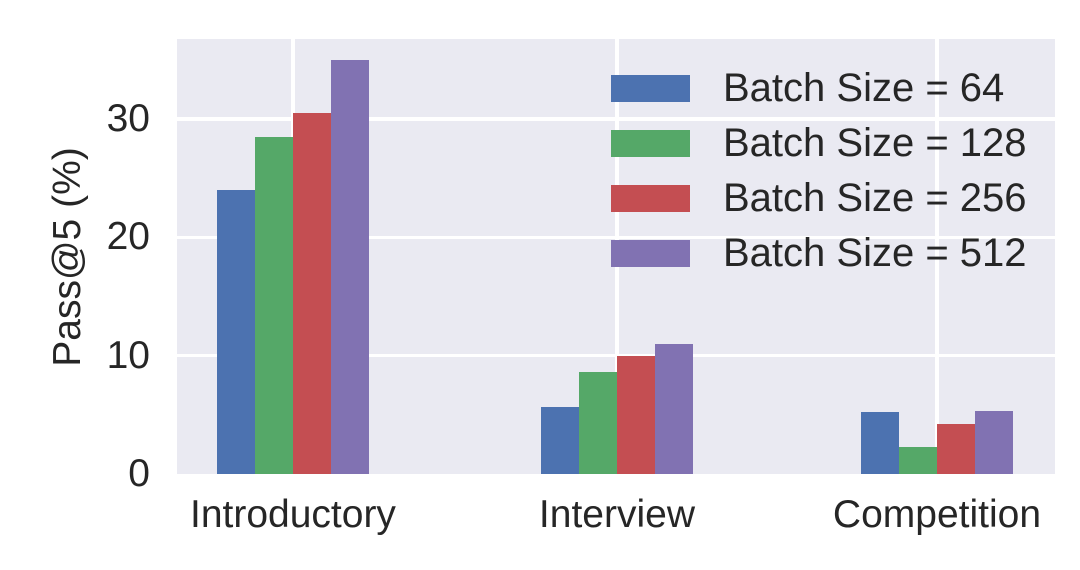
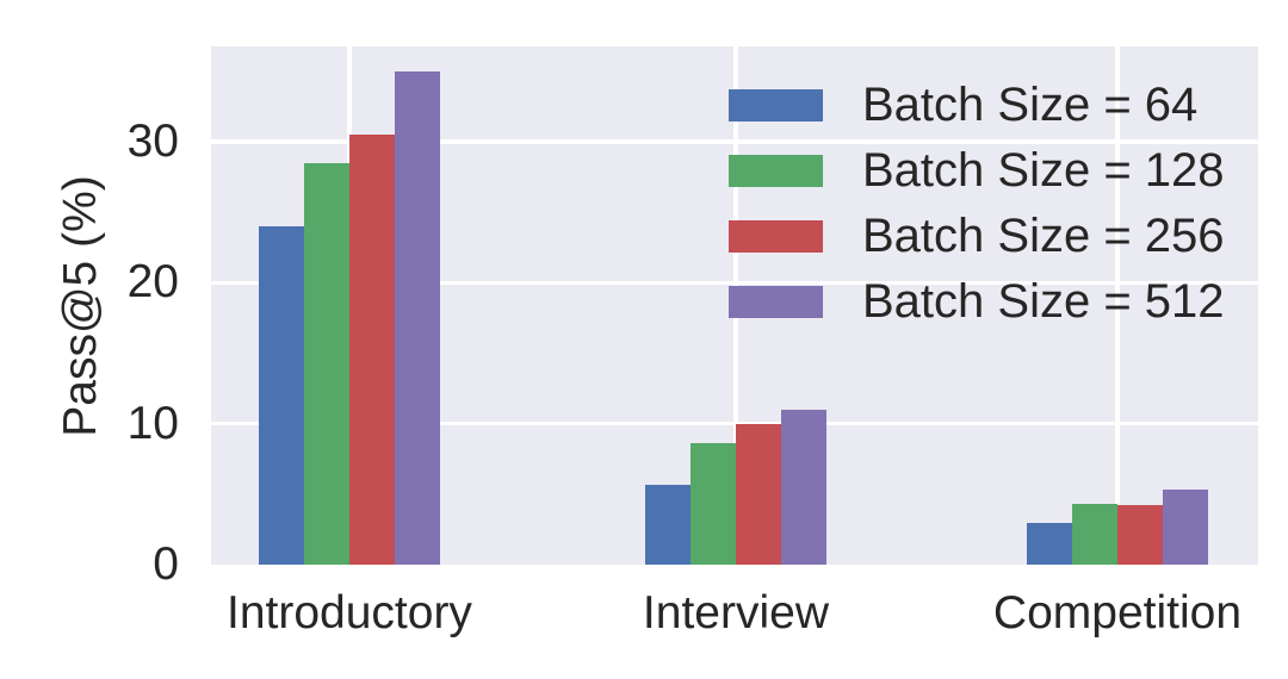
Batch Size = 64/Competition: 5.2 -> 3.0
Batch Size = 128/Competition: 2.3 -> 4.3
